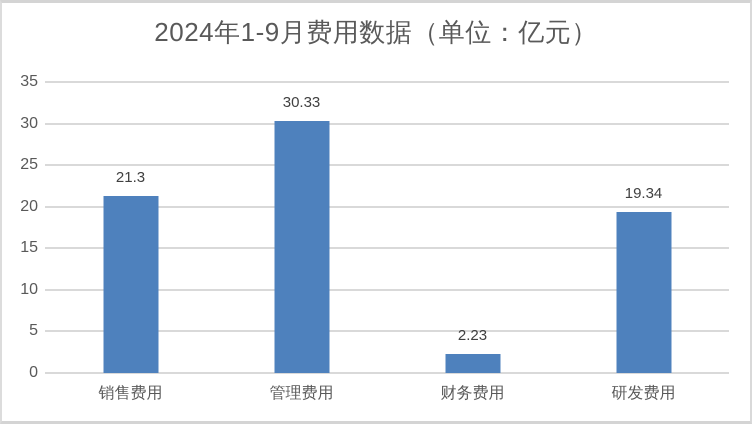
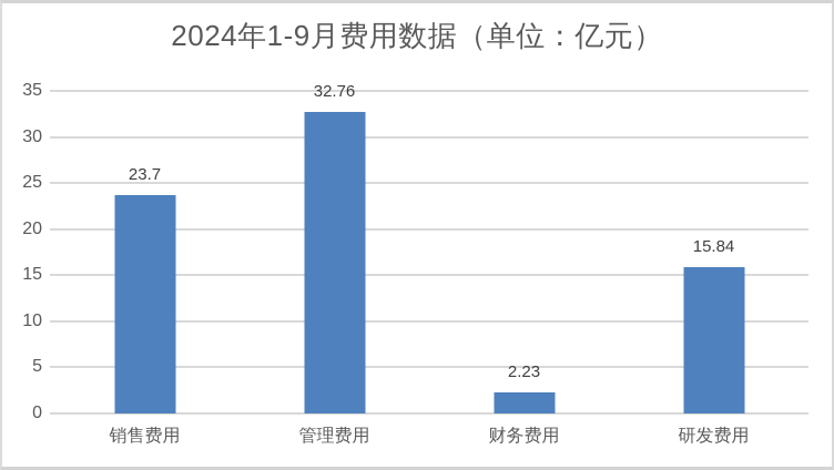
销售费用: 21.3 -> 23.7
管理费用: 30.33 -> 32.76
研发费用: 19.34 -> 15.84
